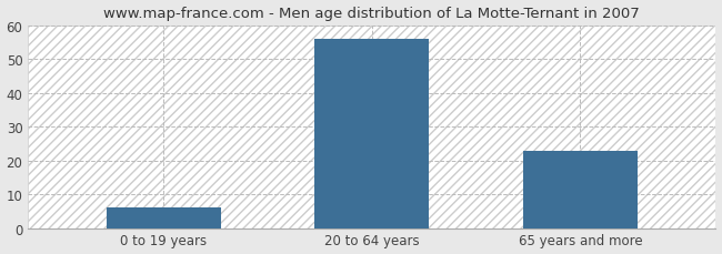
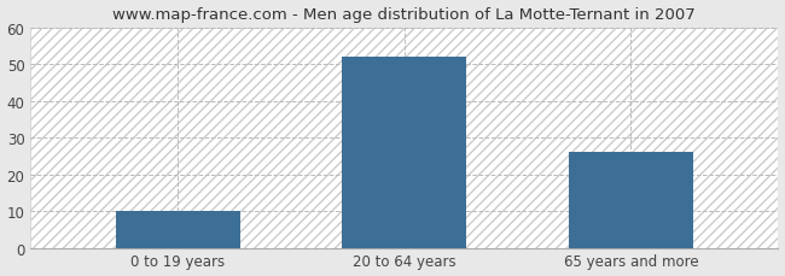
0 to 19 years: 6 -> 10
20 to 64 years: 56 -> 52
65 years and more: 23 -> 26
